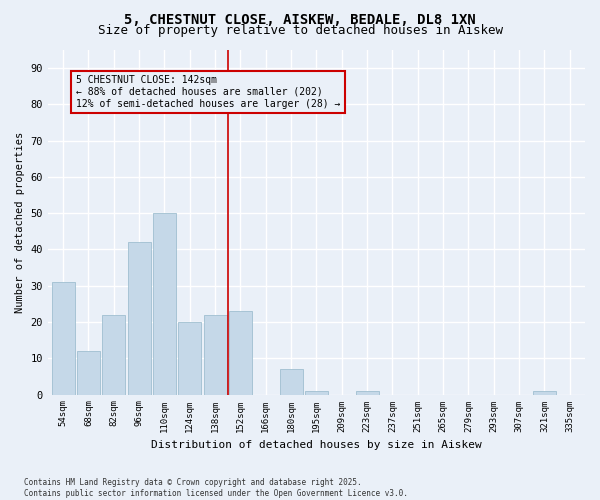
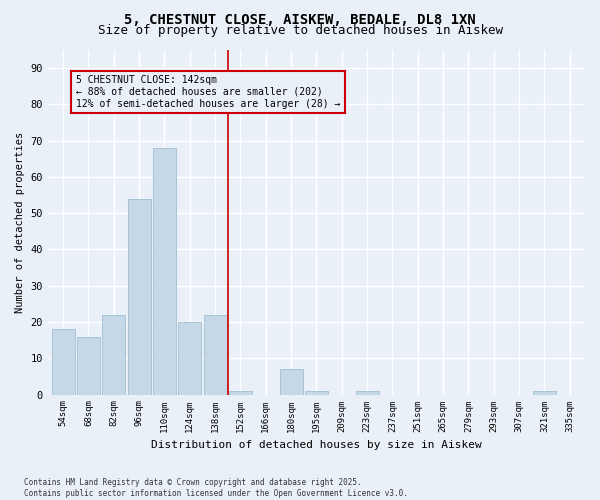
54sqm: 31 -> 18
68sqm: 12 -> 16
96sqm: 42 -> 54
110sqm: 50 -> 68
152sqm: 23 -> 1
